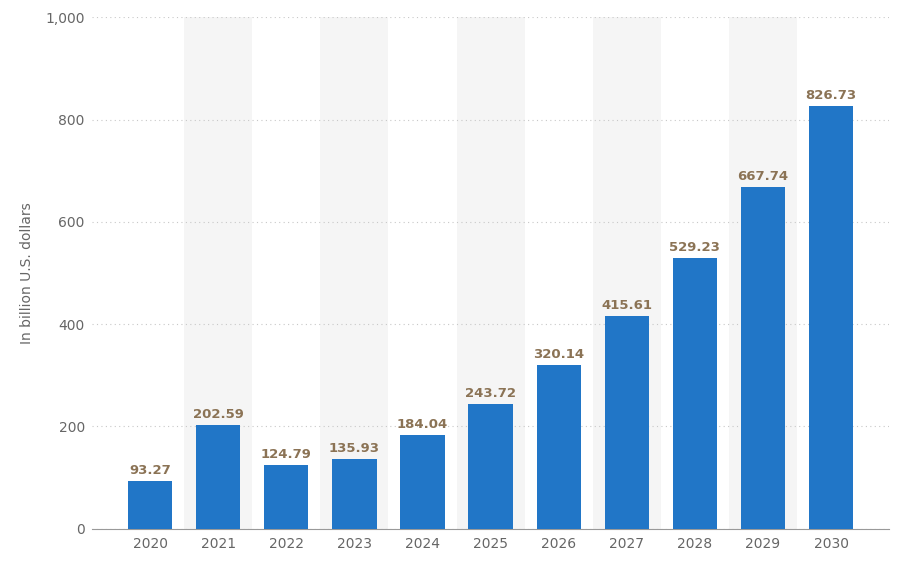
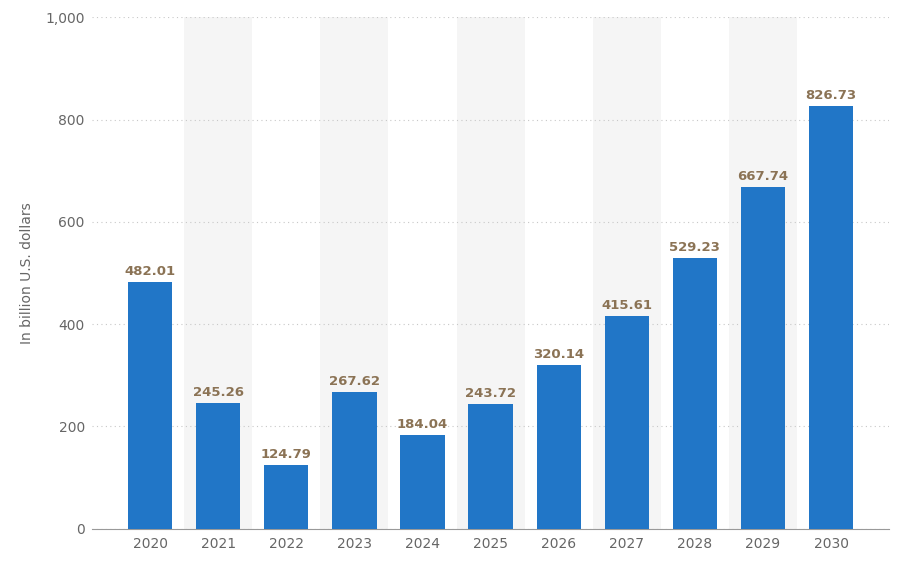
2020: 93.27 -> 482.01
2021: 202.59 -> 245.26
2023: 135.93 -> 267.62
